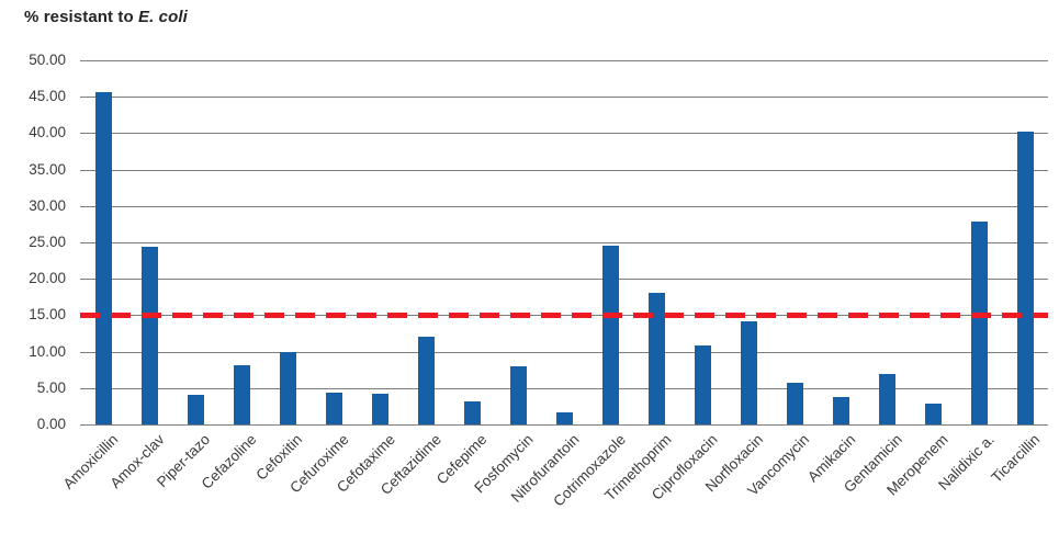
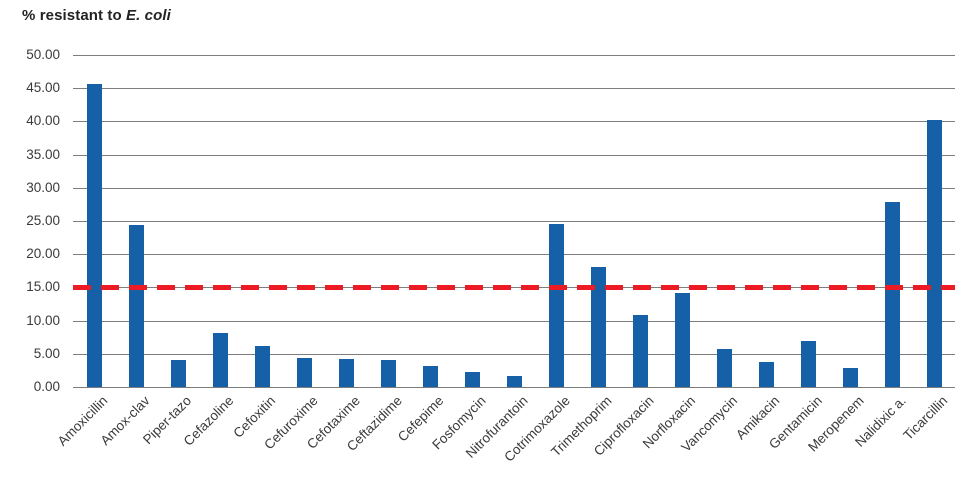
Cefoxitin: 10 -> 6
Ceftazidime: 12 -> 4
Fosfomycin: 8 -> 2
